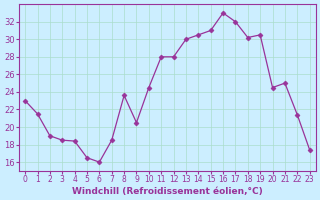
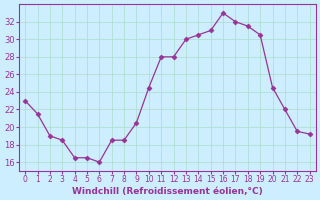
4: 18.4 -> 16.5
8: 23.6 -> 18.5
18: 30.2 -> 31.5
21: 25.0 -> 22.0
22: 21.4 -> 19.5
23: 17.4 -> 19.2
